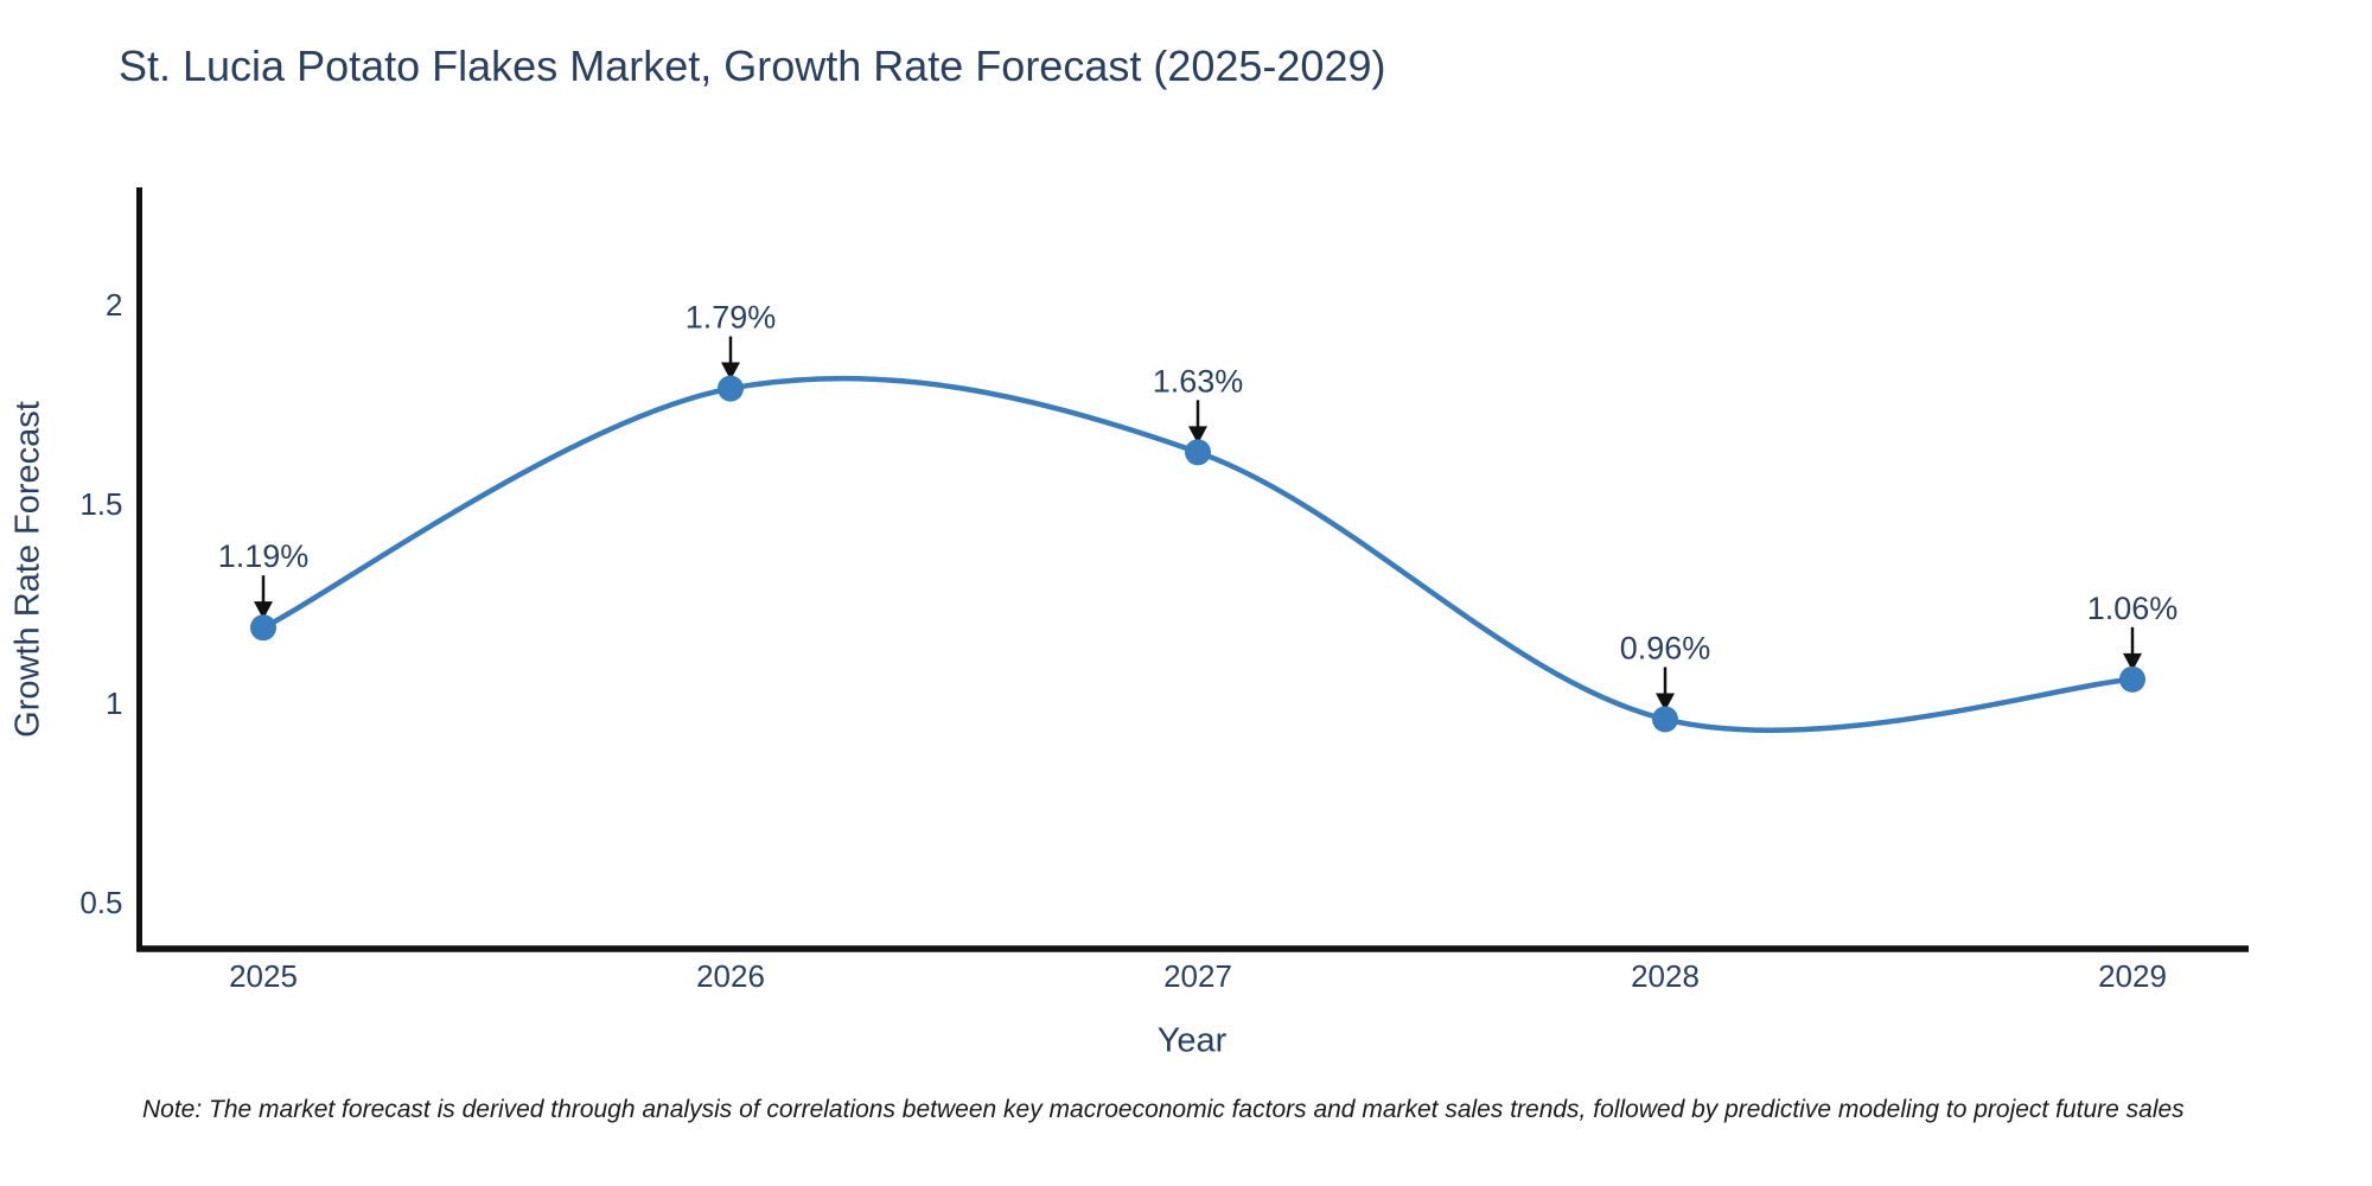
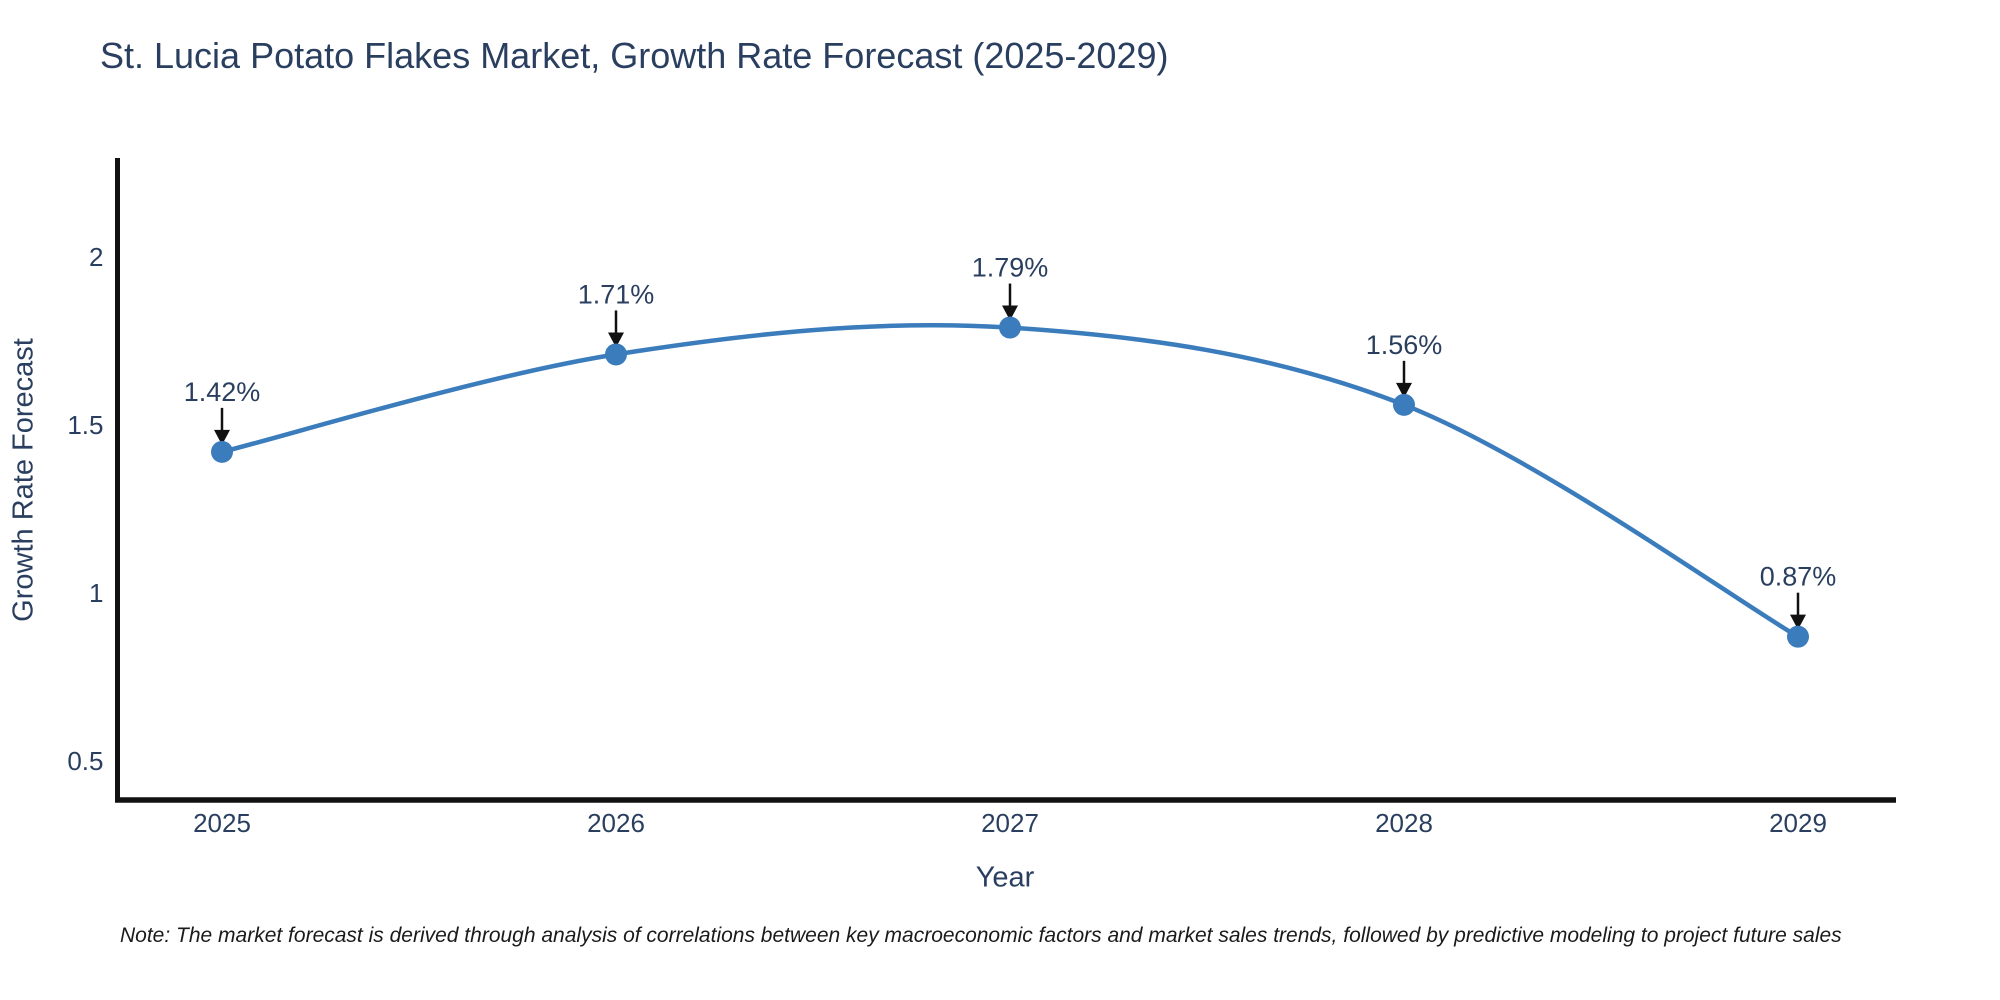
2025: 1.19% -> 1.42%
2026: 1.79% -> 1.71%
2027: 1.63% -> 1.79%
2028: 0.96% -> 1.56%
2029: 1.06% -> 0.87%
